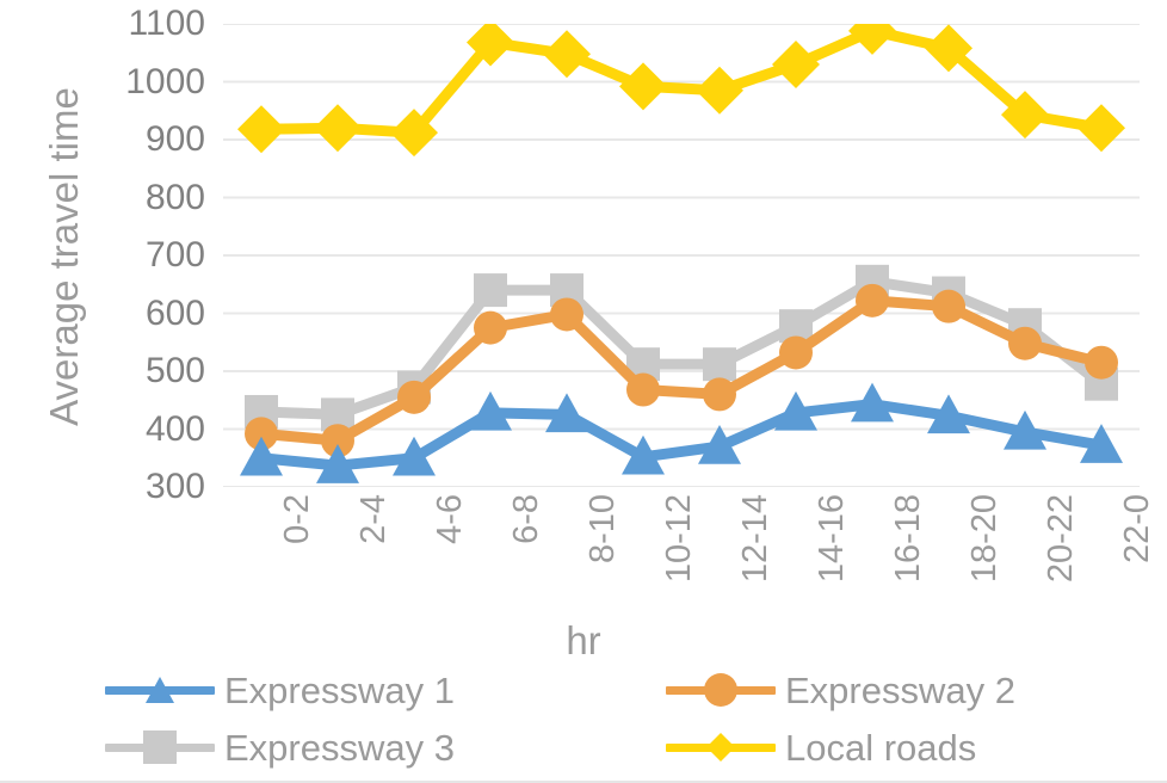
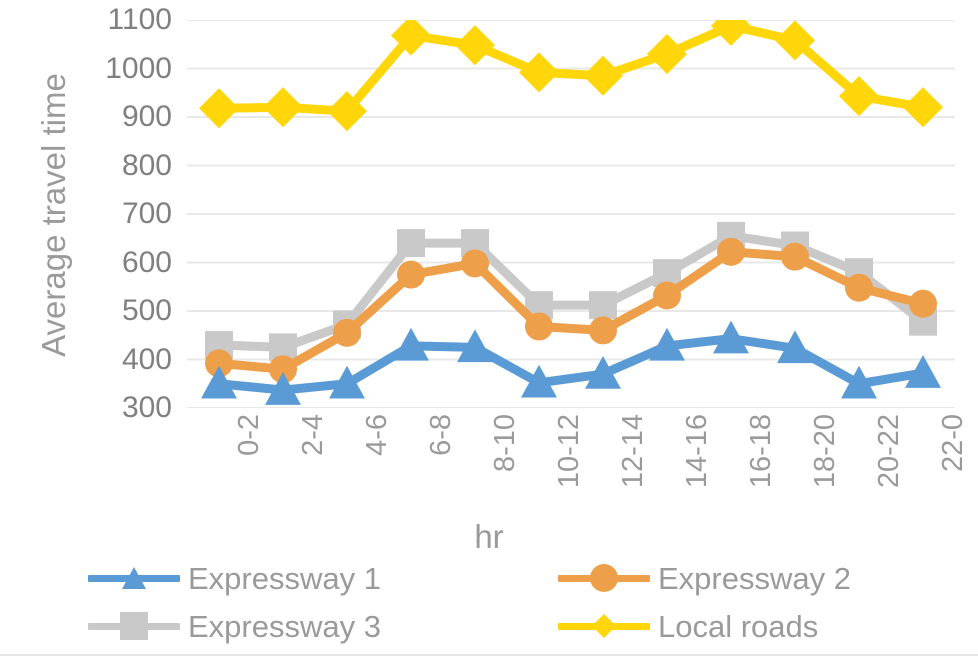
Expressway 1/20-22: 400 -> 350
